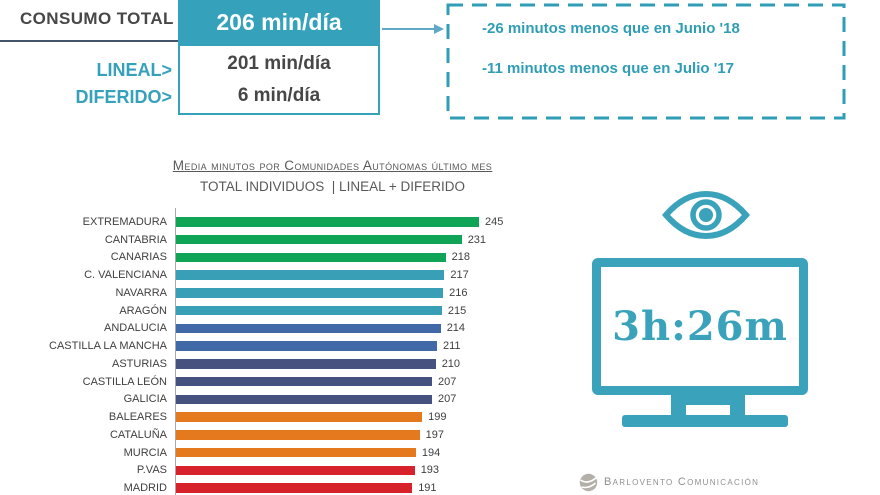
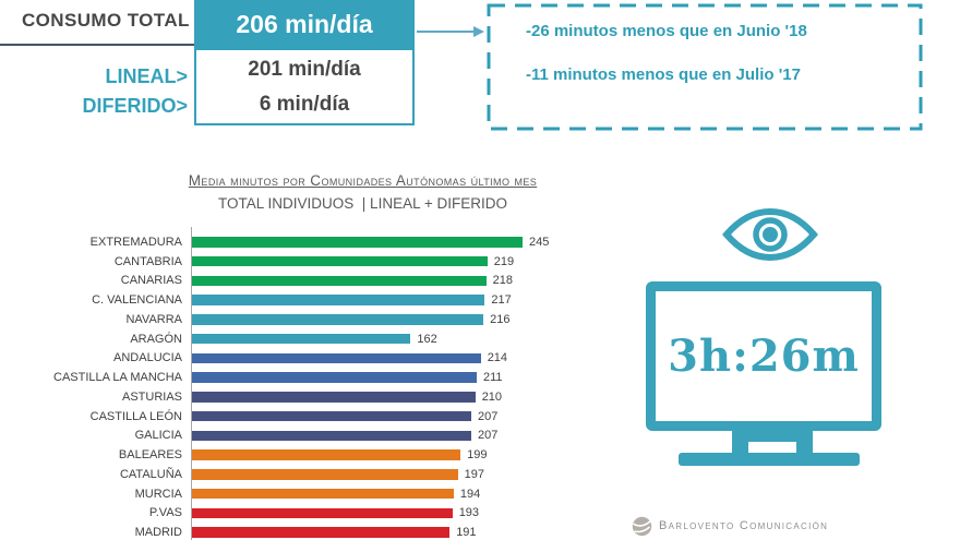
CANTABRIA: 231 -> 219
ARAGÓN: 215 -> 162
